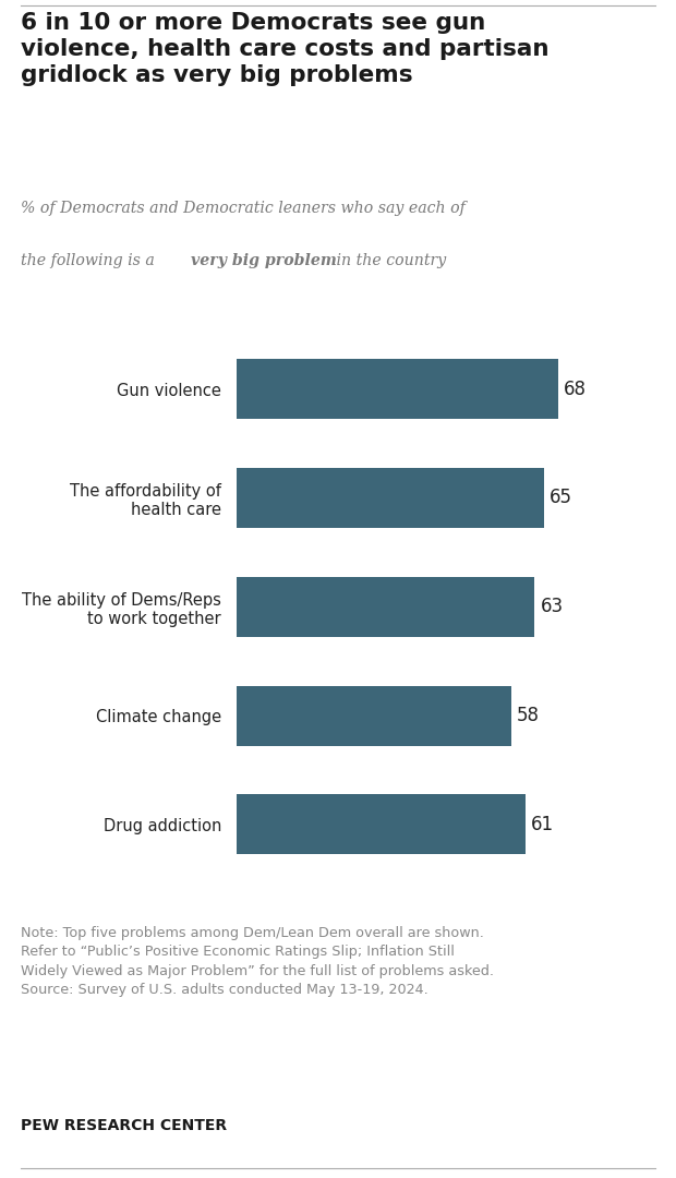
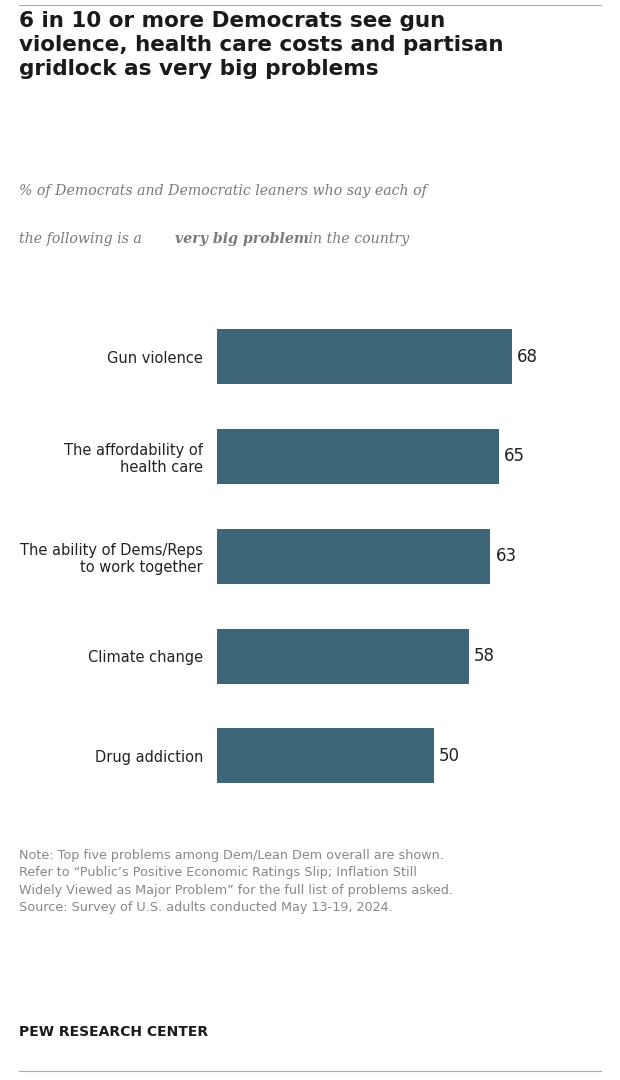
Drug addiction: 61 -> 50
